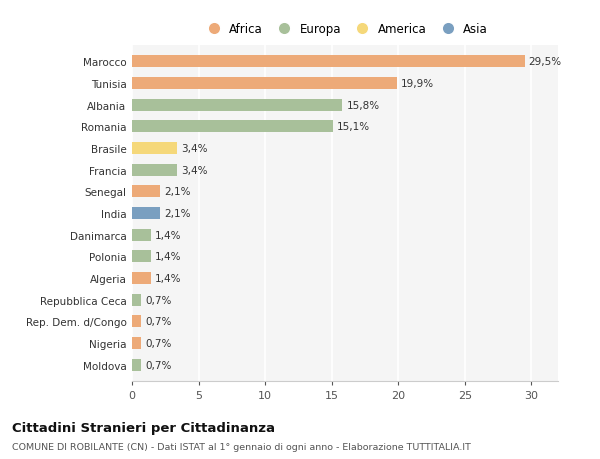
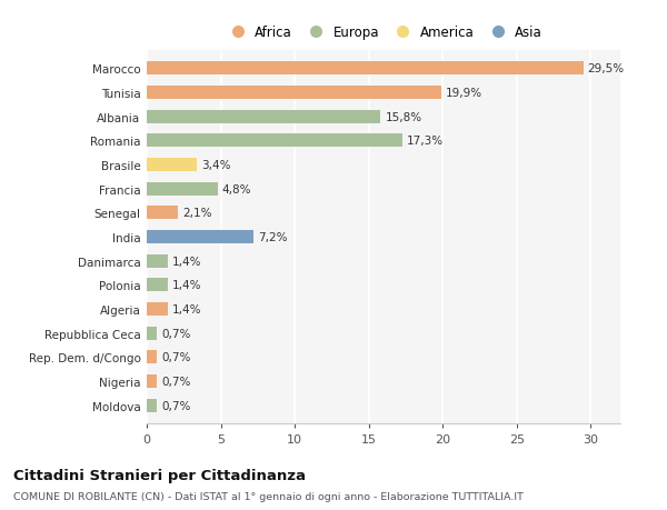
Romania: 15,1% -> 17,3%
Francia: 3,4% -> 4,8%
India: 2,1% -> 7,2%
